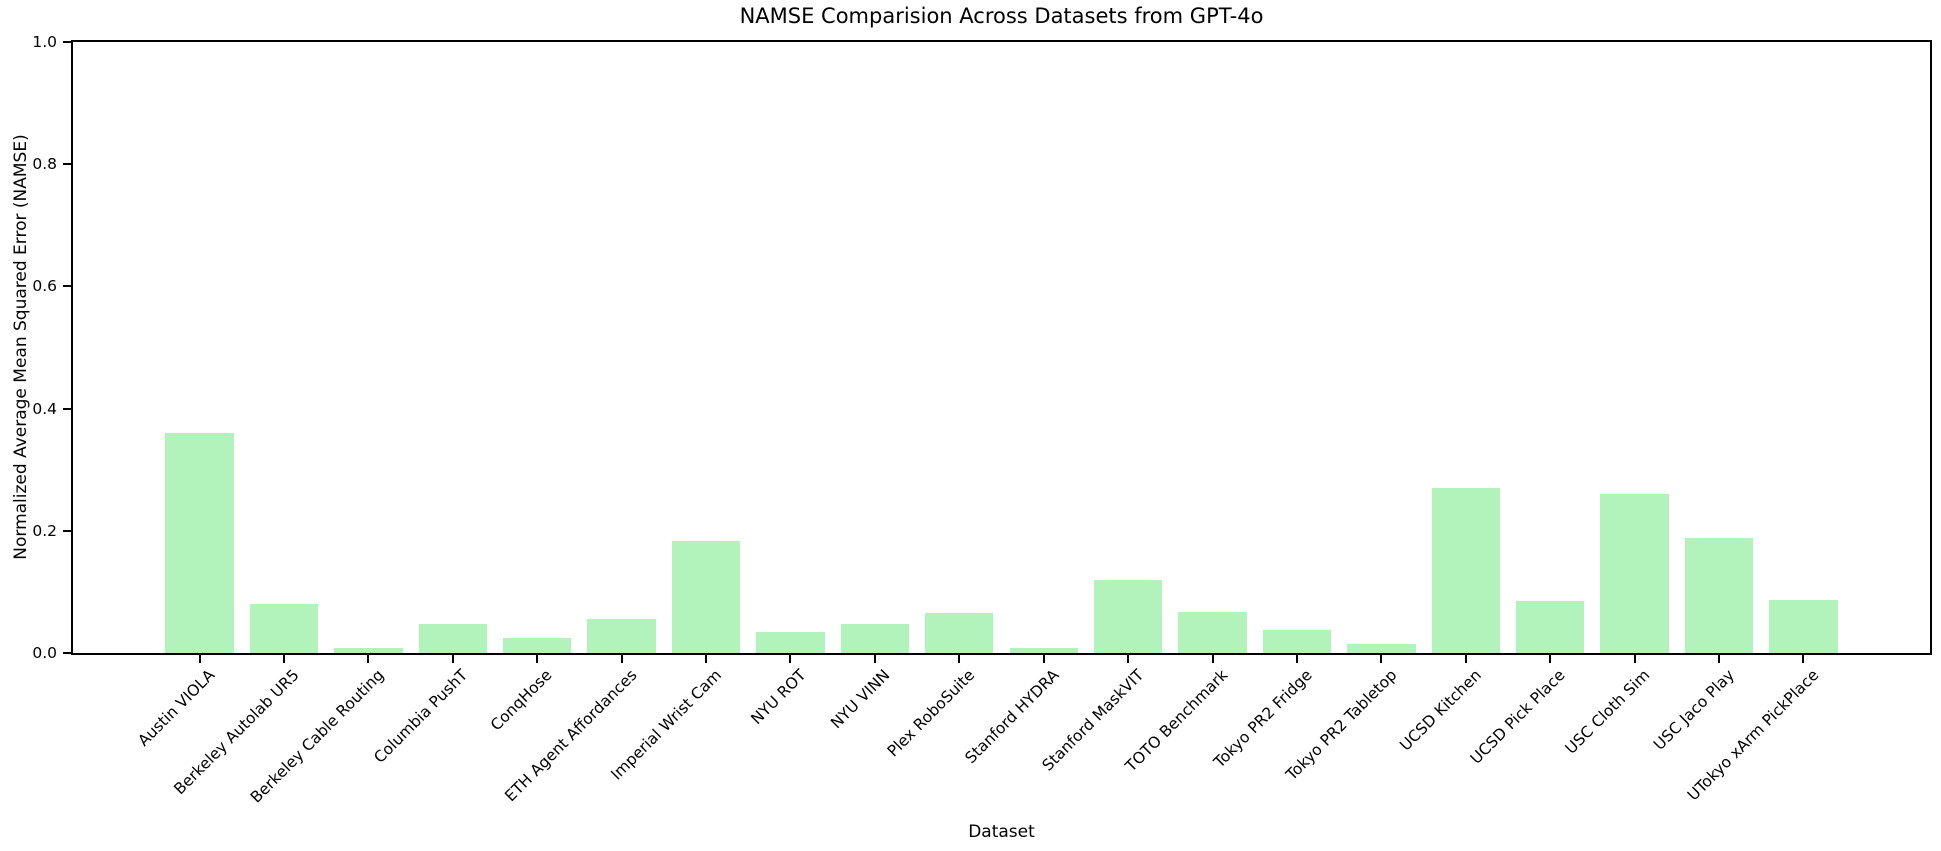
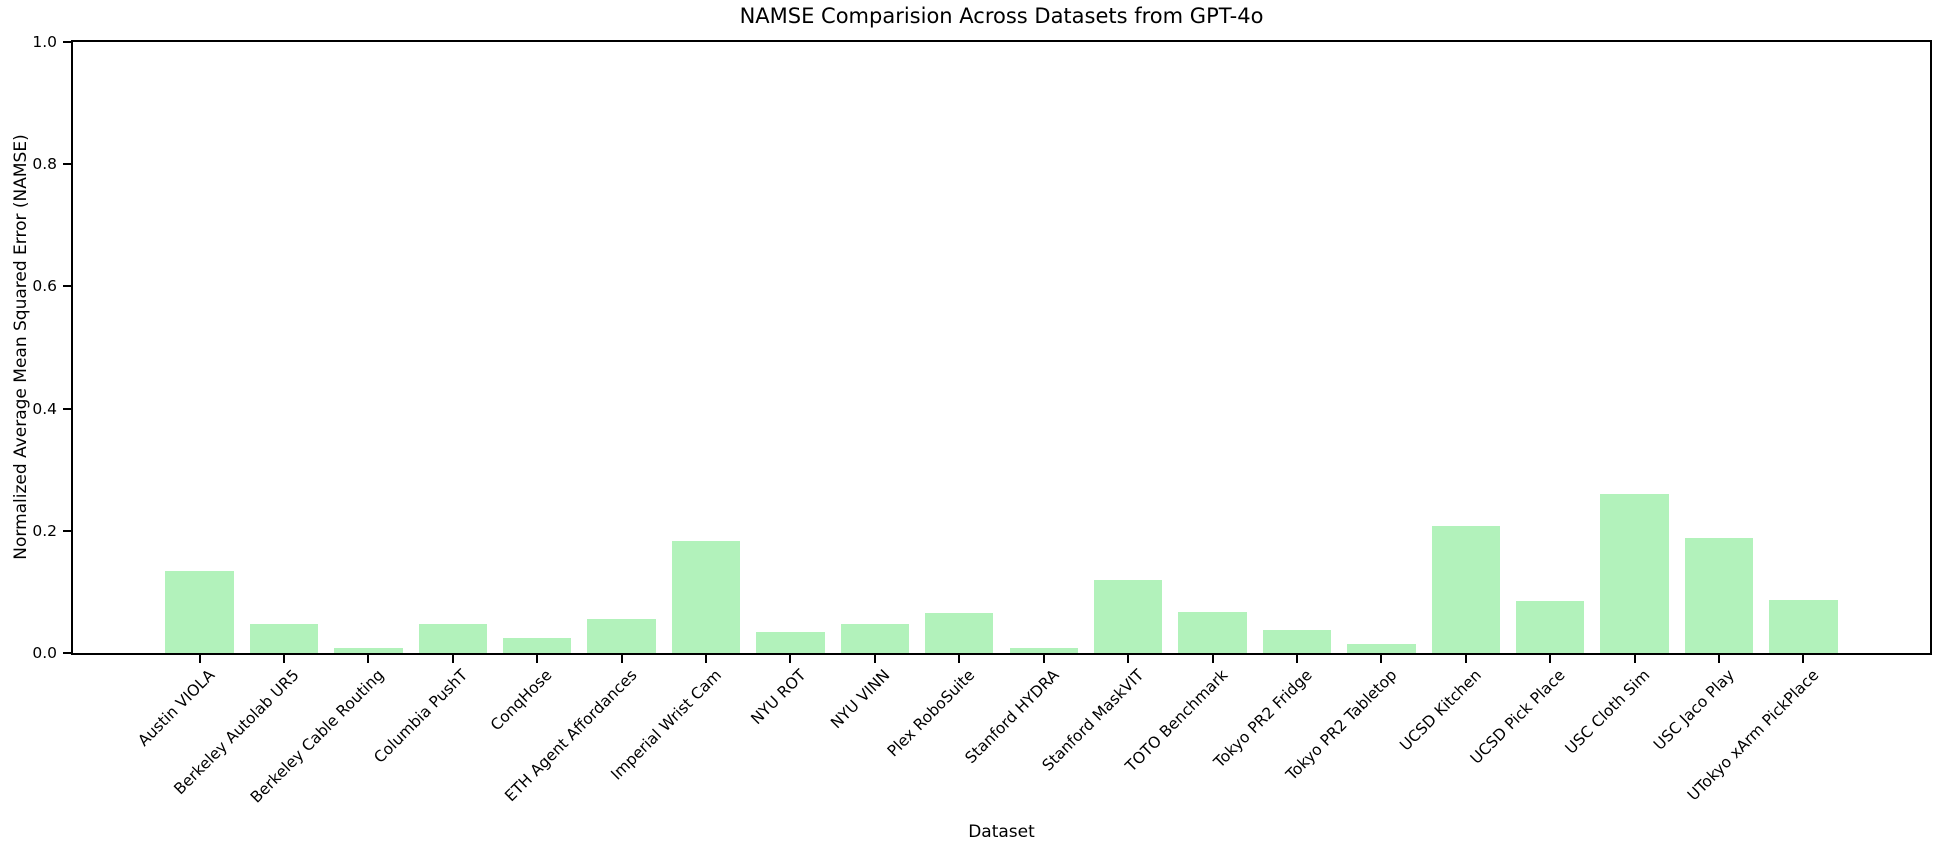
Austin VIOLA: 0.36 -> 0.13
Berkeley Autolab UR5: 0.08 -> 0.05
UCSD Kitchen: 0.27 -> 0.21
